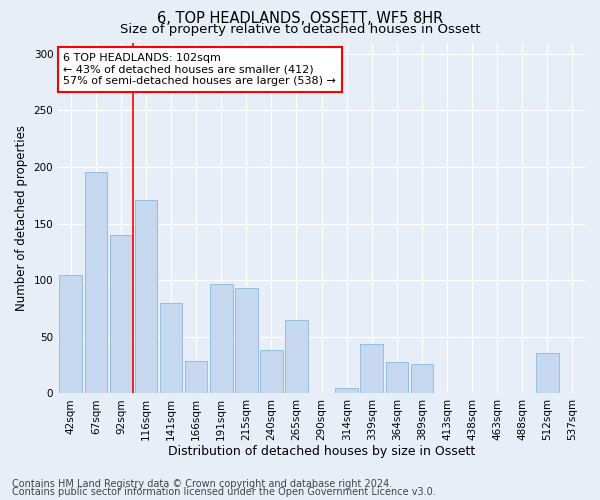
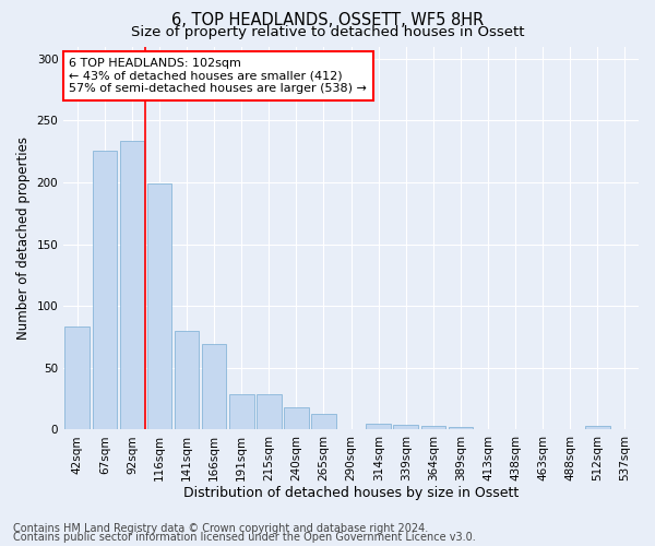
42sqm: 105 -> 83
67sqm: 196 -> 226
92sqm: 140 -> 234
116sqm: 171 -> 199
166sqm: 29 -> 69
191sqm: 97 -> 29
215sqm: 93 -> 29
240sqm: 38 -> 18
265sqm: 65 -> 13
339sqm: 44 -> 4
364sqm: 28 -> 3
389sqm: 26 -> 2
512sqm: 36 -> 3
